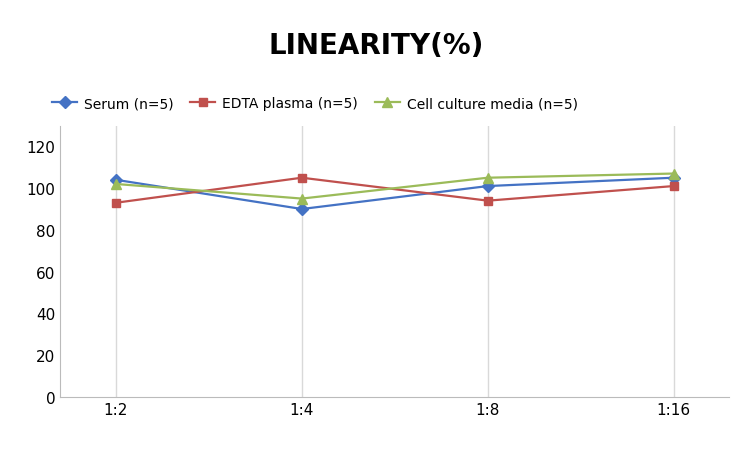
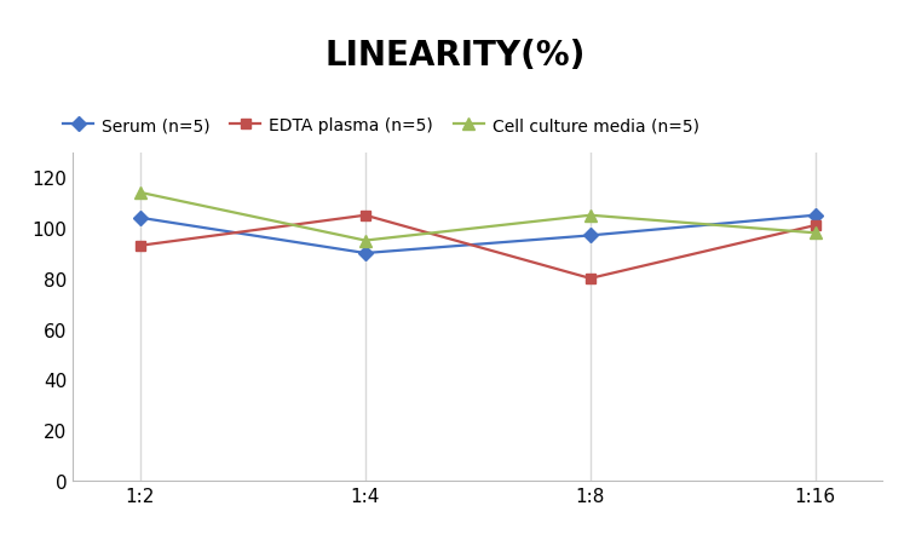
Cell culture media (n=5)/1:2: 102 -> 114
Serum (n=5)/1:8: 101 -> 97
EDTA plasma (n=5)/1:8: 94 -> 80
Cell culture media (n=5)/1:16: 107 -> 98
